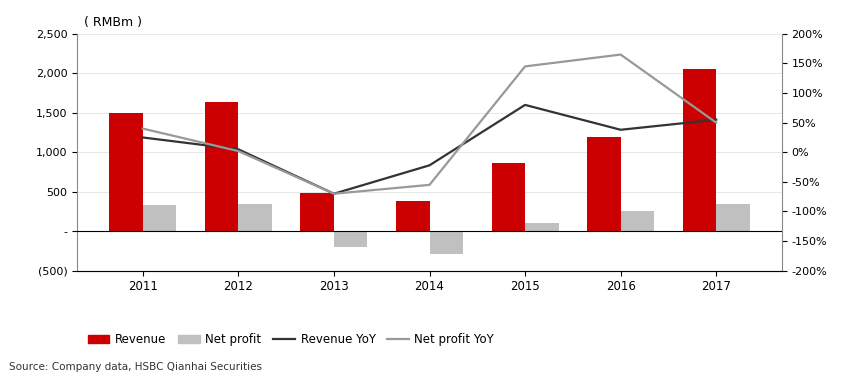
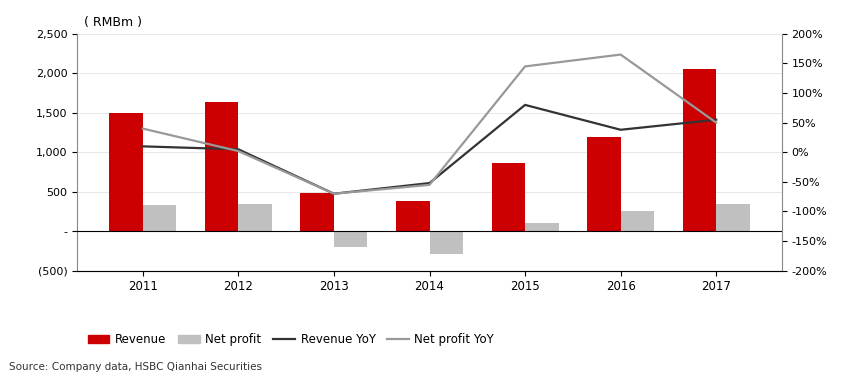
Revenue YoY/2011: 25% -> 10%
Revenue YoY/2014: -22% -> -52%
